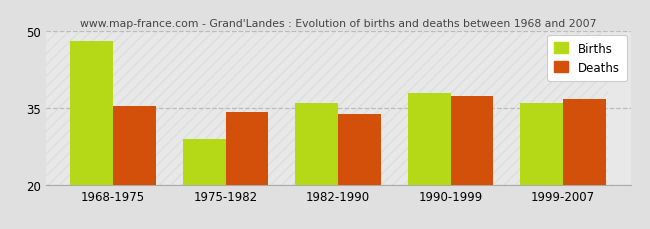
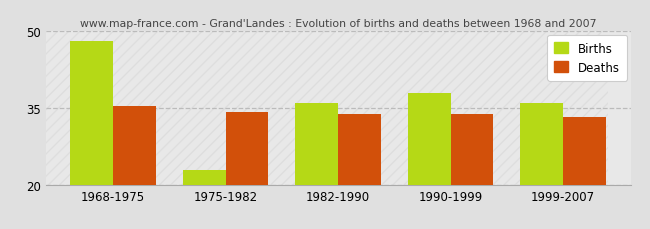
Births/1975-1982: 29 -> 23
Deaths/1990-1999: 37.4 -> 33.8
Deaths/1999-2007: 36.8 -> 33.3
